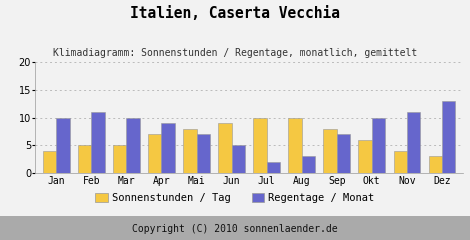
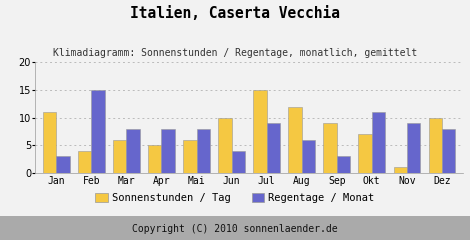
Sonnenstunden / Tag/Jan: 4 -> 11
Regentage / Monat/Jan: 10 -> 3
Sonnenstunden / Tag/Feb: 5 -> 4
Regentage / Monat/Feb: 11 -> 15
Sonnenstunden / Tag/Mar: 5 -> 6
Regentage / Monat/Mar: 10 -> 8
Sonnenstunden / Tag/Apr: 7 -> 5
Regentage / Monat/Apr: 9 -> 8
Sonnenstunden / Tag/Mai: 8 -> 6
Regentage / Monat/Mai: 7 -> 8
Sonnenstunden / Tag/Jun: 9 -> 10
Regentage / Monat/Jun: 5 -> 4
Sonnenstunden / Tag/Jul: 10 -> 15
Regentage / Monat/Jul: 2 -> 9
Sonnenstunden / Tag/Aug: 10 -> 12
Regentage / Monat/Aug: 3 -> 6
Sonnenstunden / Tag/Sep: 8 -> 9
Regentage / Monat/Sep: 7 -> 3
Sonnenstunden / Tag/Okt: 6 -> 7
Regentage / Monat/Okt: 10 -> 11
Sonnenstunden / Tag/Nov: 4 -> 1
Regentage / Monat/Nov: 11 -> 9
Sonnenstunden / Tag/Dez: 3 -> 10
Regentage / Monat/Dez: 13 -> 8
